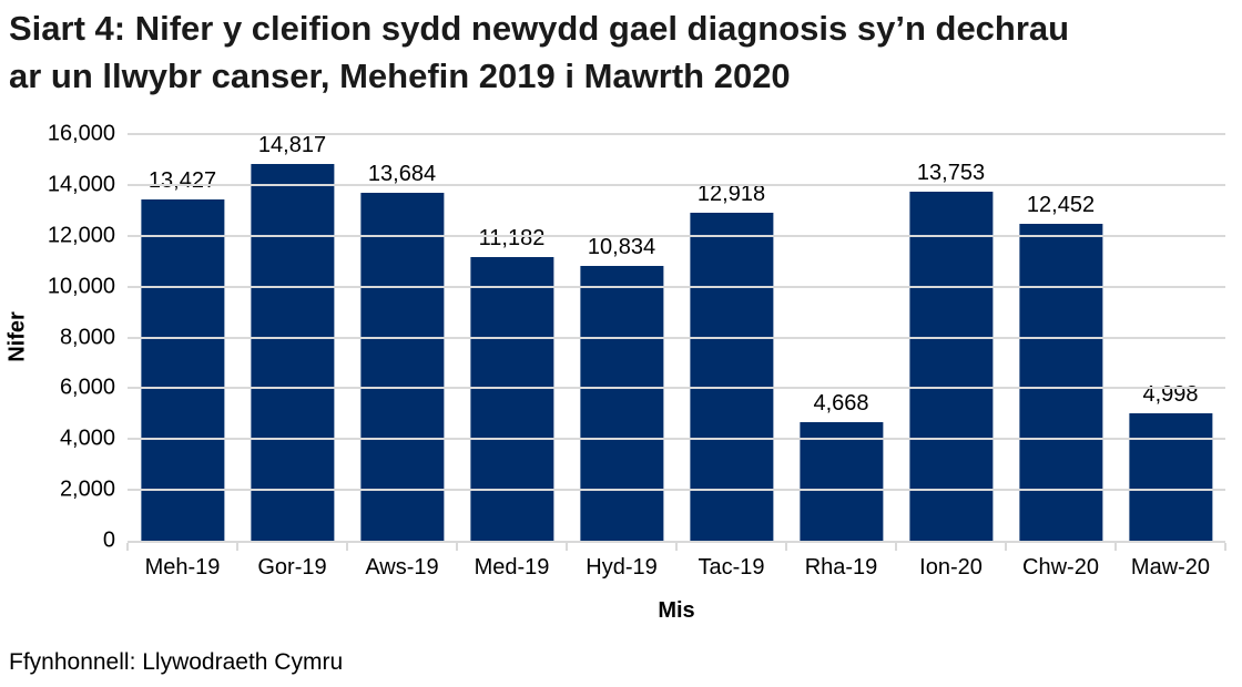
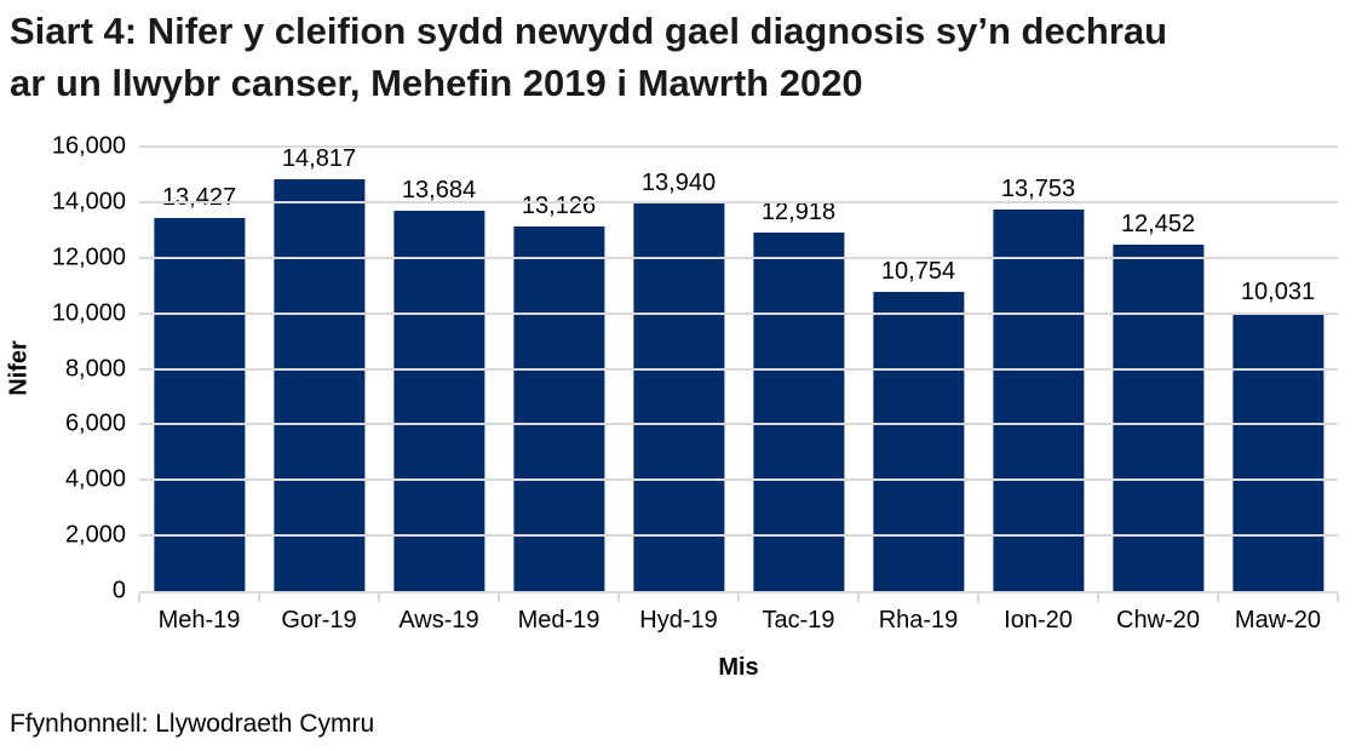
Med-19: 11,182 -> 13,126
Hyd-19: 10,834 -> 13,940
Rha-19: 4,668 -> 10,754
Maw-20: 4,998 -> 10,031
